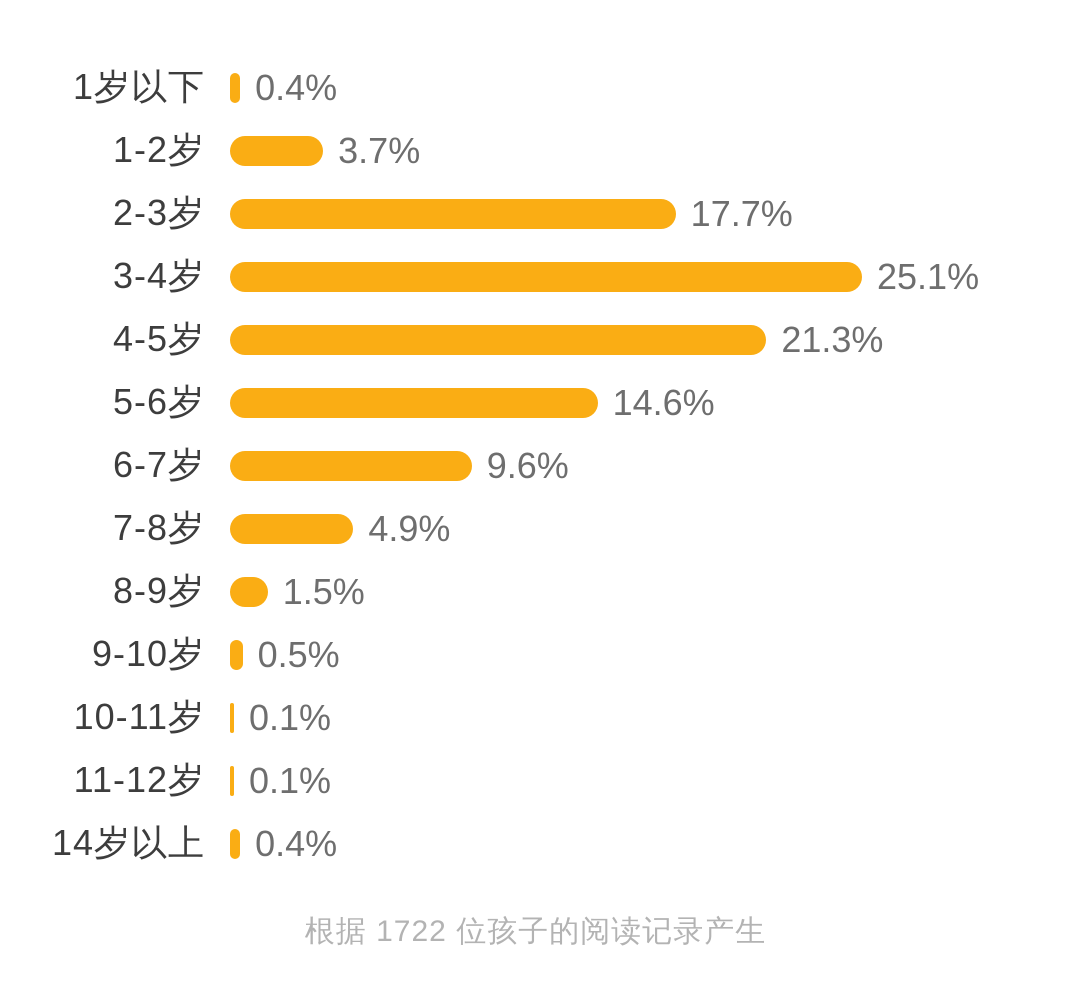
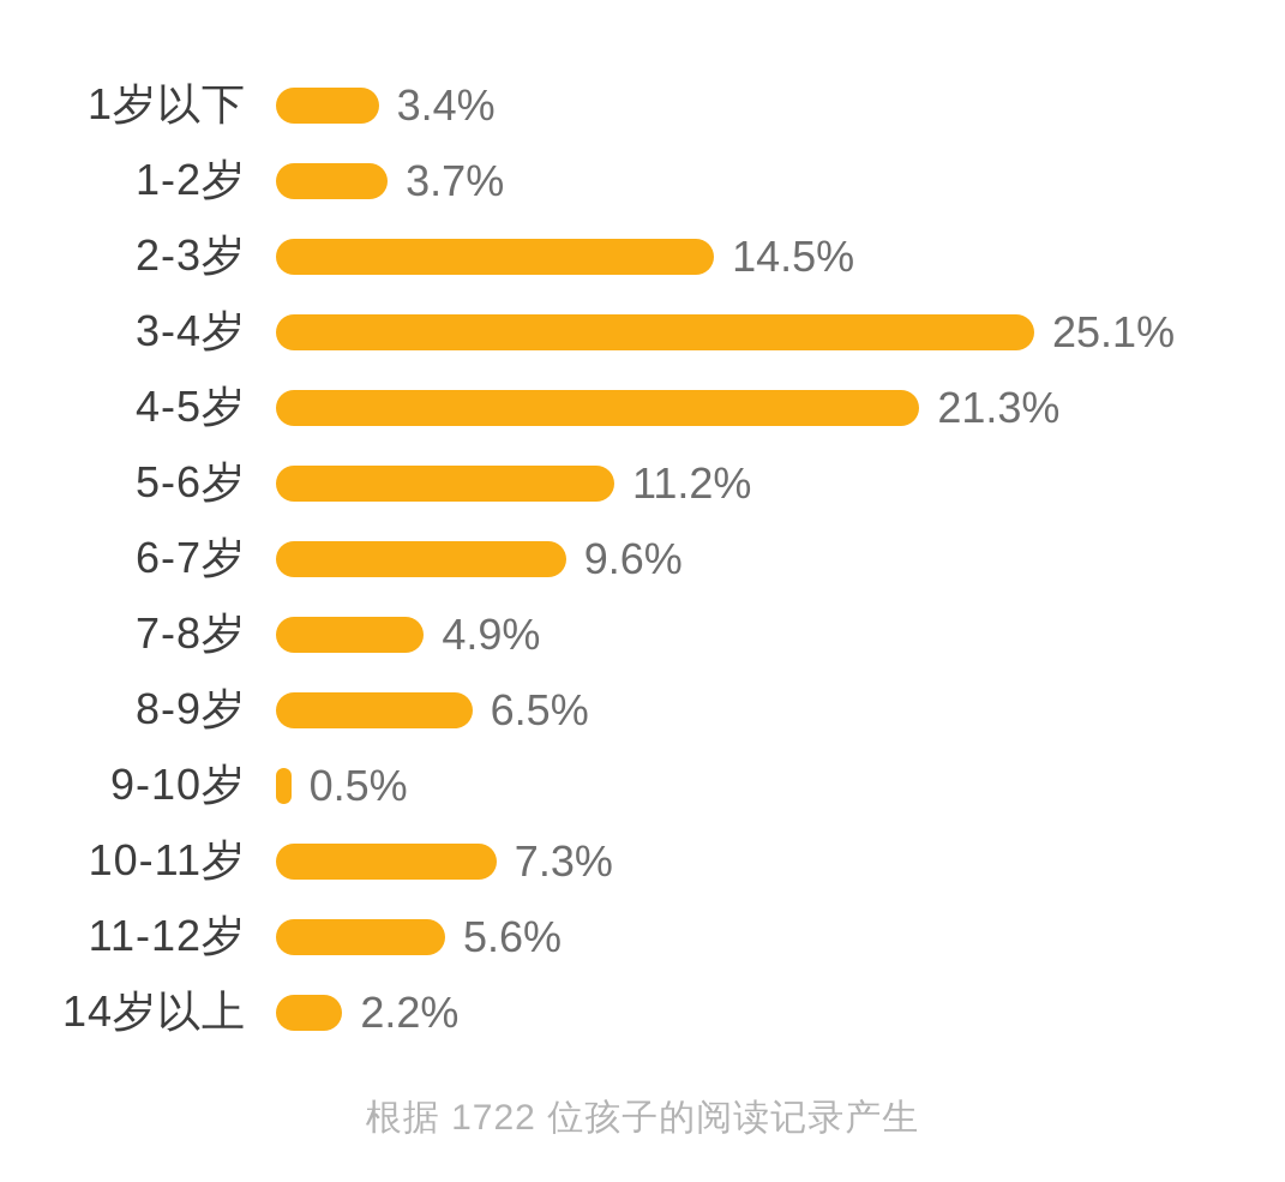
1岁以下: 0.4% -> 3.4%
2-3岁: 17.7% -> 14.5%
5-6岁: 14.6% -> 11.2%
8-9岁: 1.5% -> 6.5%
10-11岁: 0.1% -> 7.3%
11-12岁: 0.1% -> 5.6%
14岁以上: 0.4% -> 2.2%
